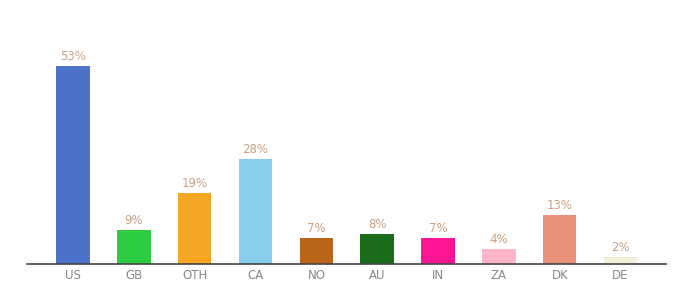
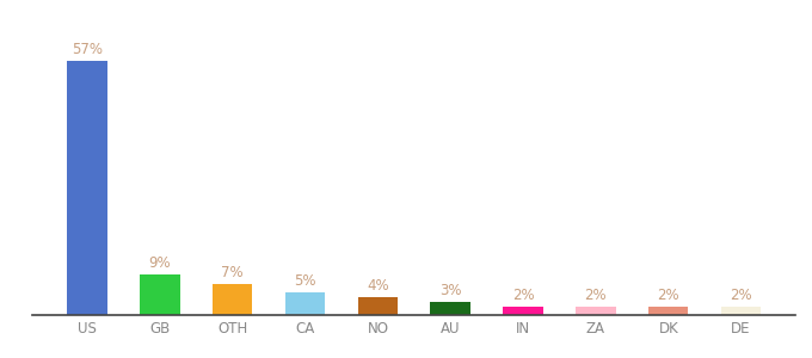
US: 53% -> 57%
OTH: 19% -> 7%
CA: 28% -> 5%
NO: 7% -> 4%
AU: 8% -> 3%
IN: 7% -> 2%
ZA: 4% -> 2%
DK: 13% -> 2%
